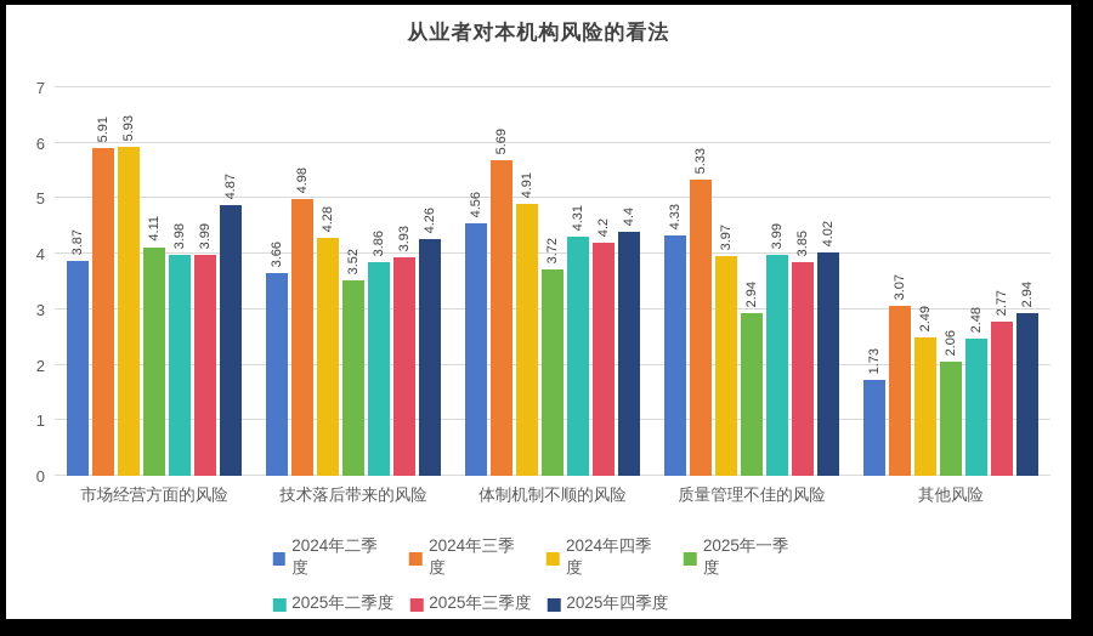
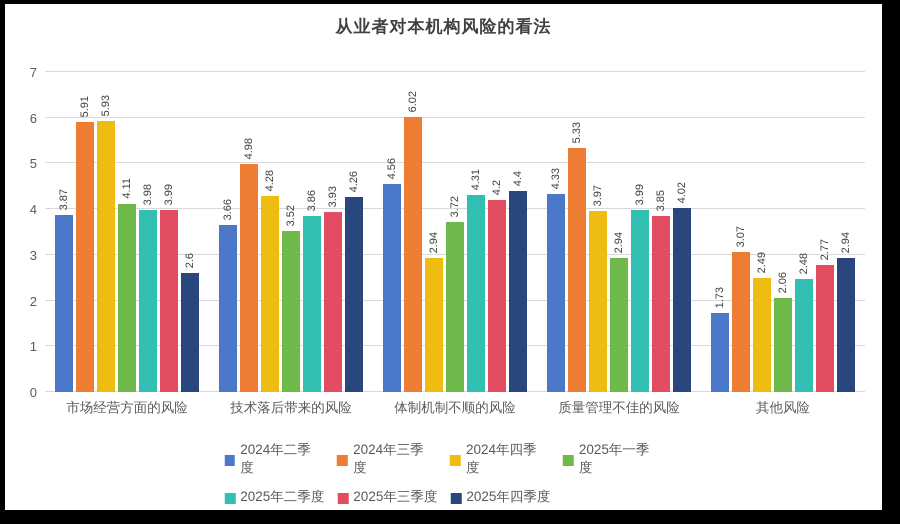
2025年四季度/市场经营方面的风险: 4.87 -> 2.6
2024年三季度/体制机制不顺的风险: 5.69 -> 6.02
2024年四季度/体制机制不顺的风险: 4.91 -> 2.94
